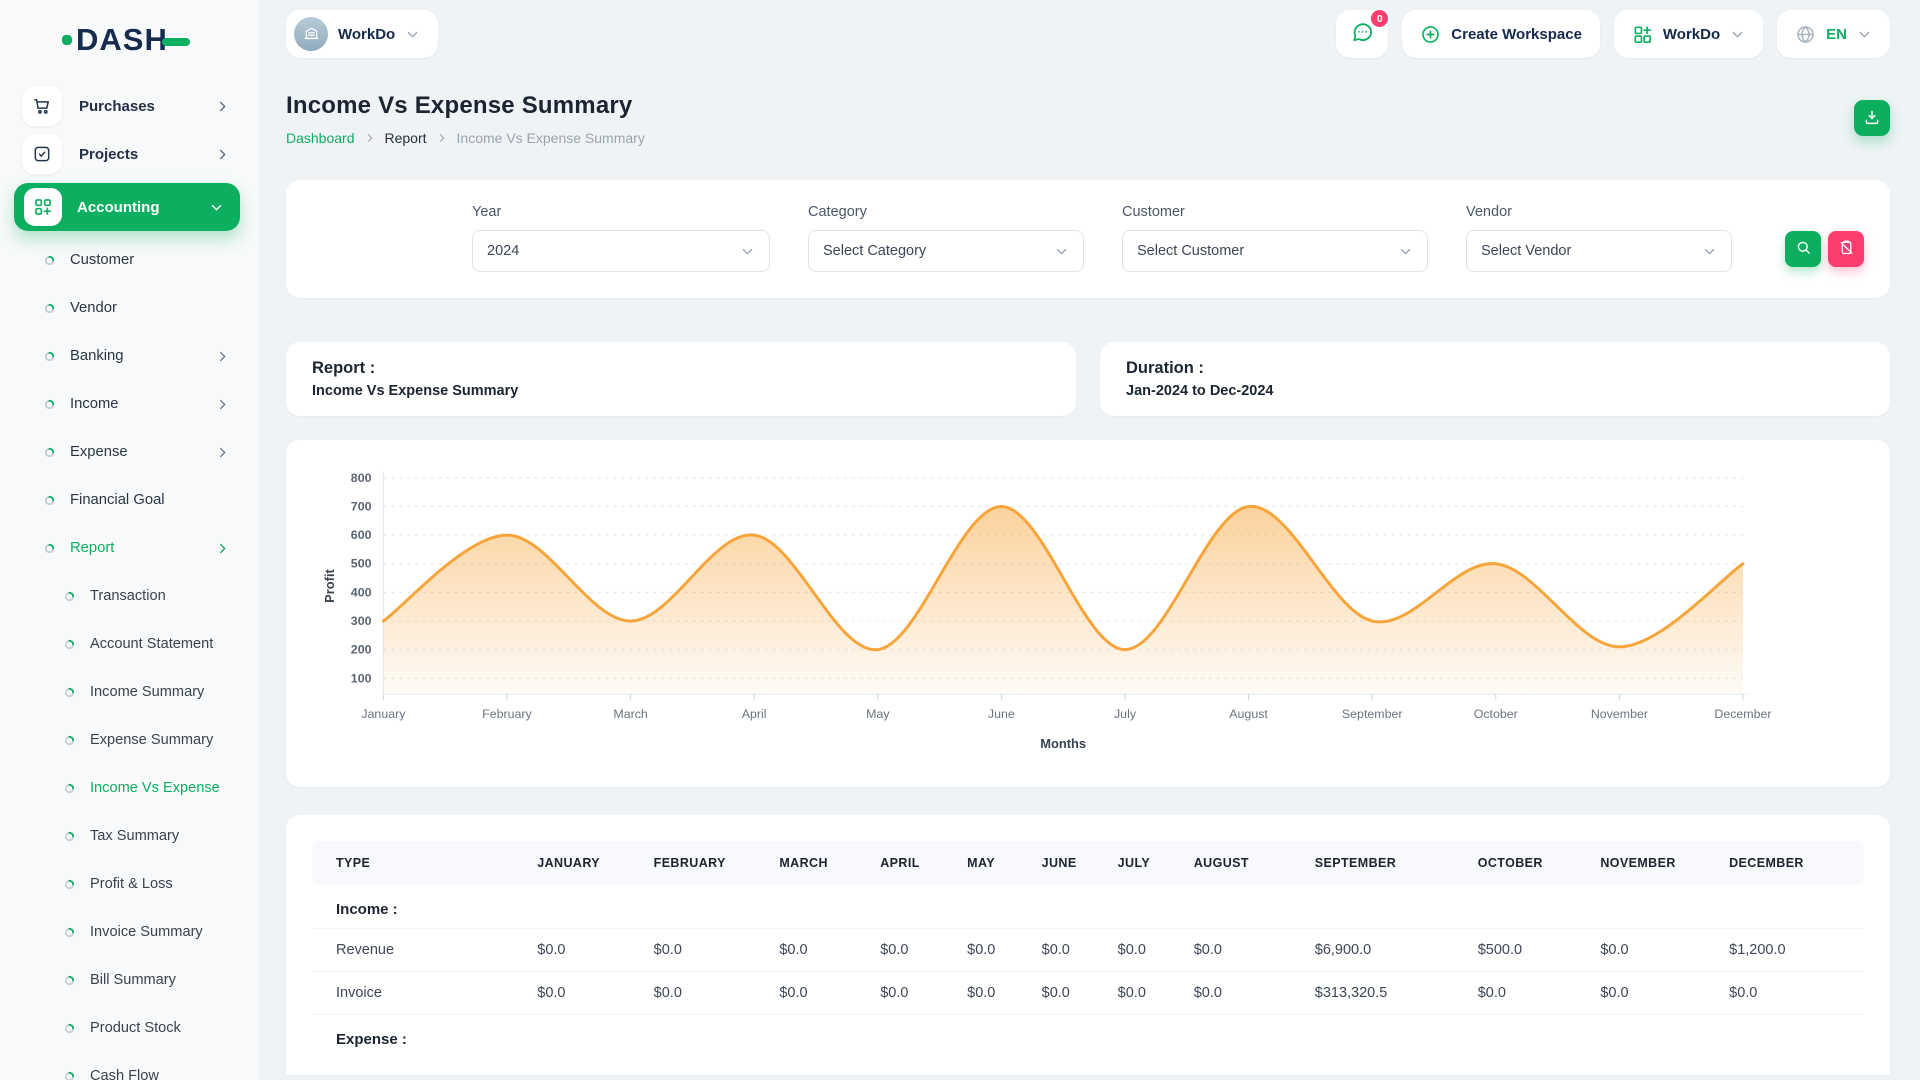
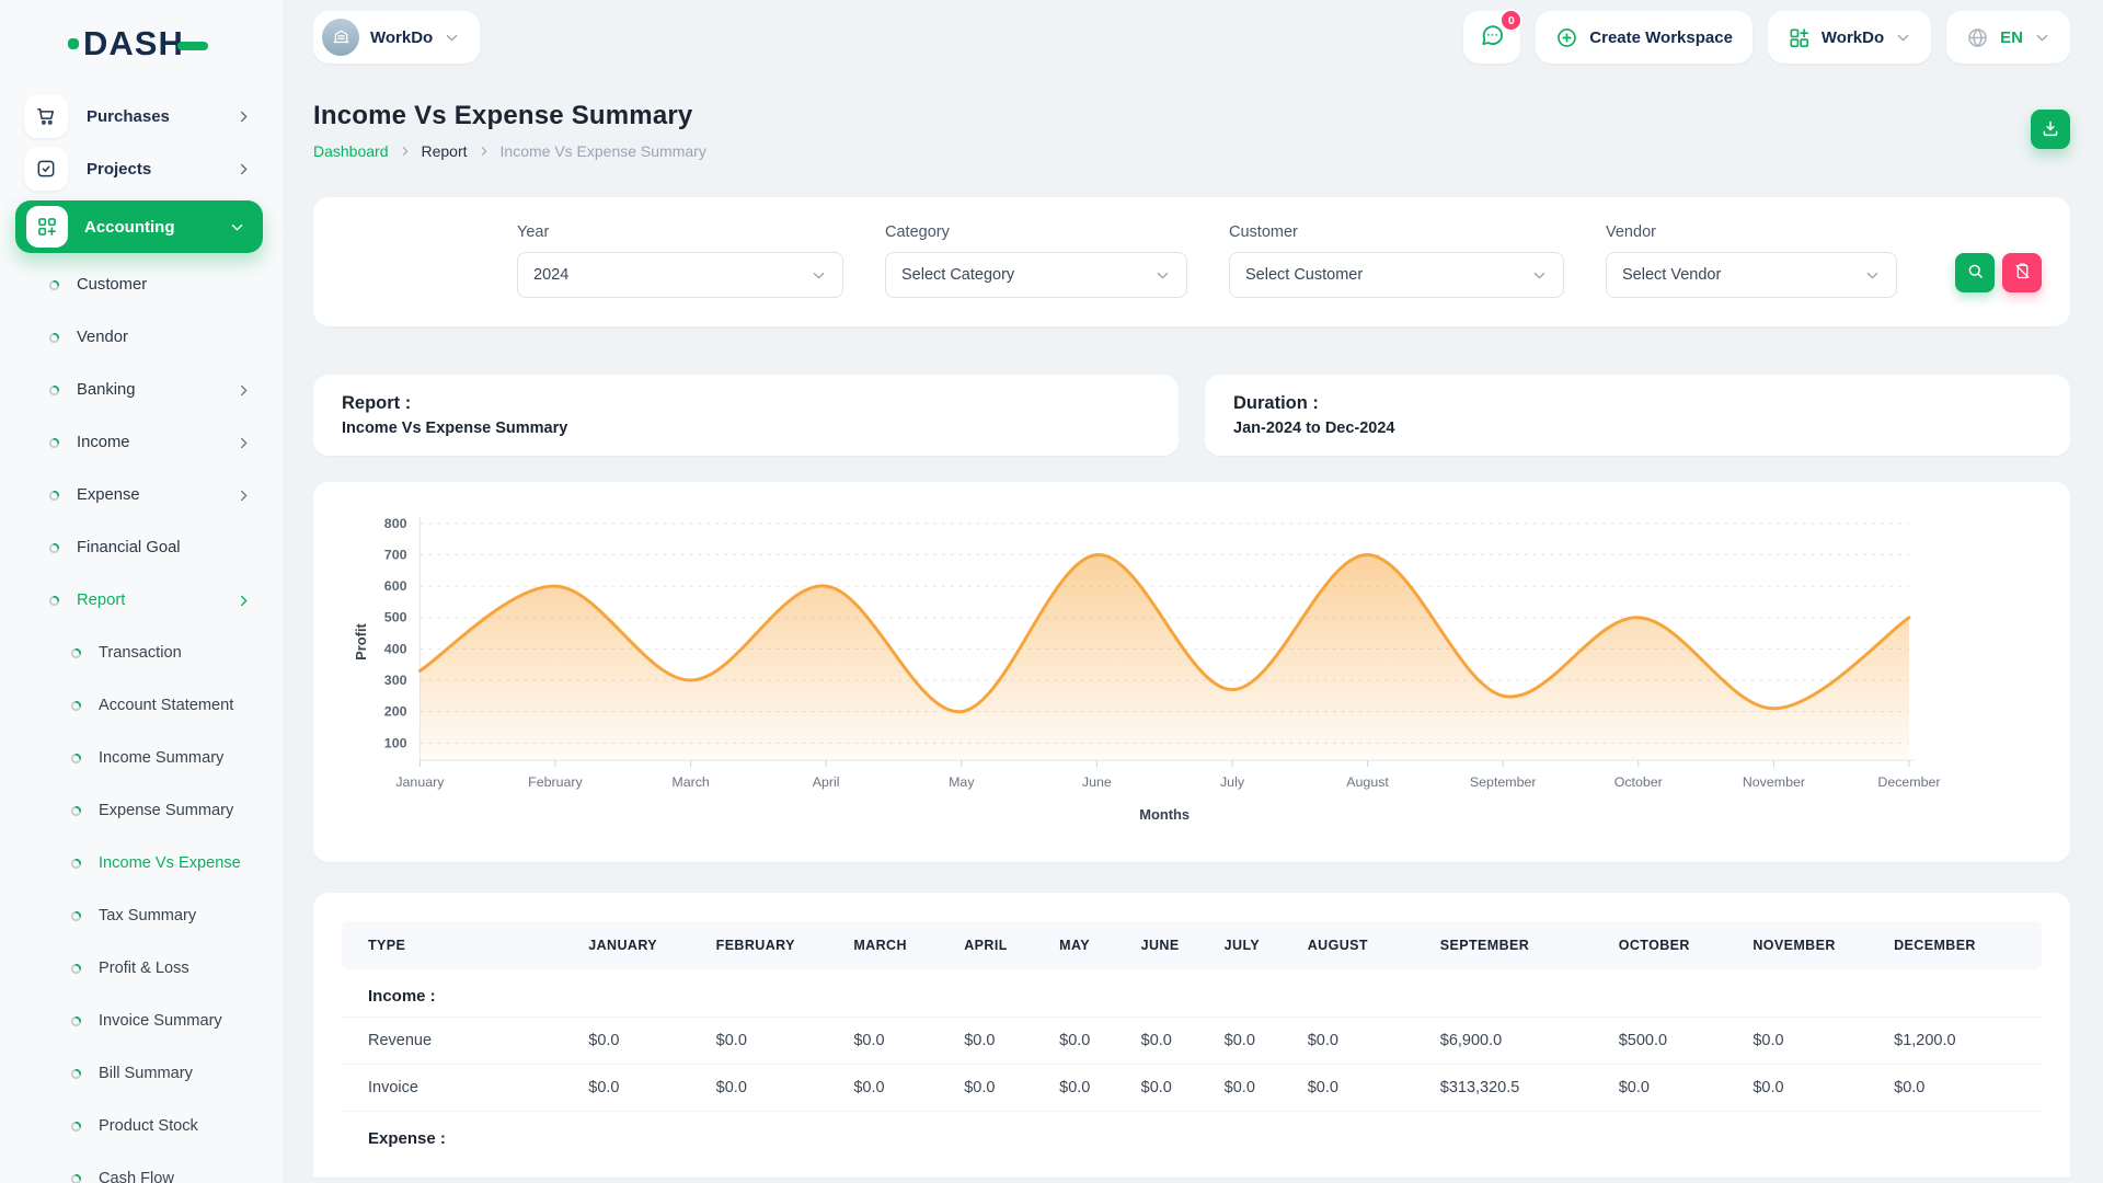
January: 300 -> 330
July: 200 -> 270
September: 300 -> 250
